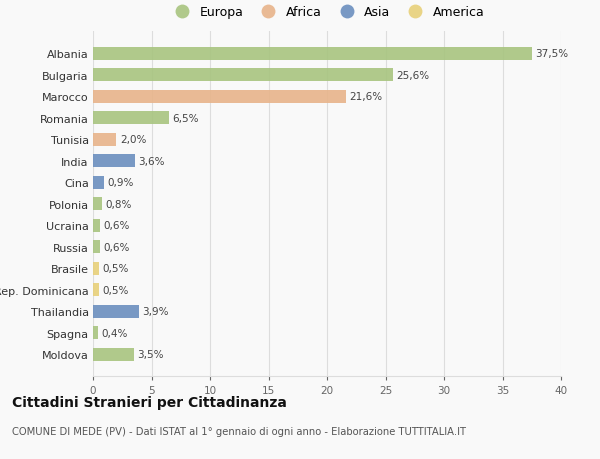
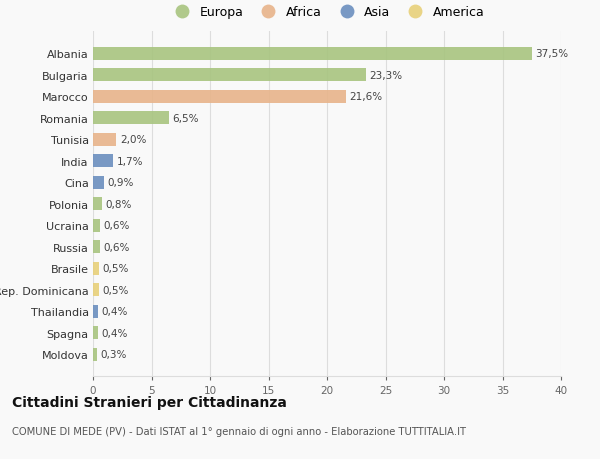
Bulgaria: 25,6% -> 23,3%
India: 3,6% -> 1,7%
Thailandia: 3,9% -> 0,4%
Moldova: 3,5% -> 0,3%
